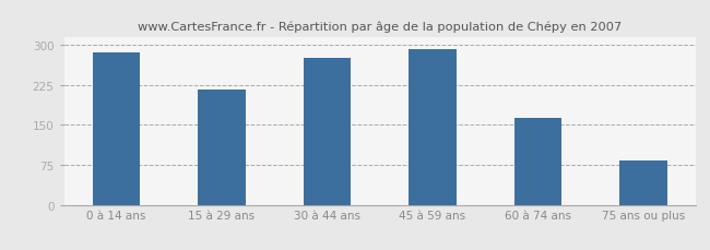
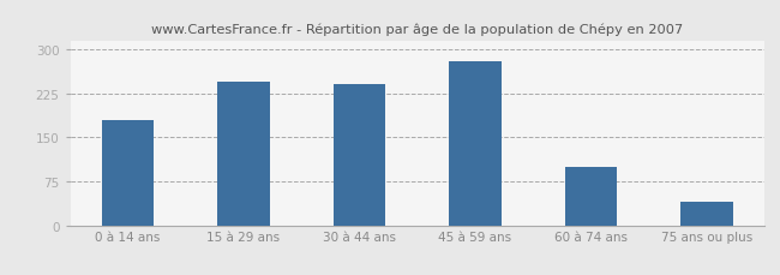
0 à 14 ans: 285 -> 180
15 à 29 ans: 215 -> 245
30 à 44 ans: 275 -> 240
45 à 59 ans: 292 -> 280
60 à 74 ans: 162 -> 100
75 ans ou plus: 82 -> 40
